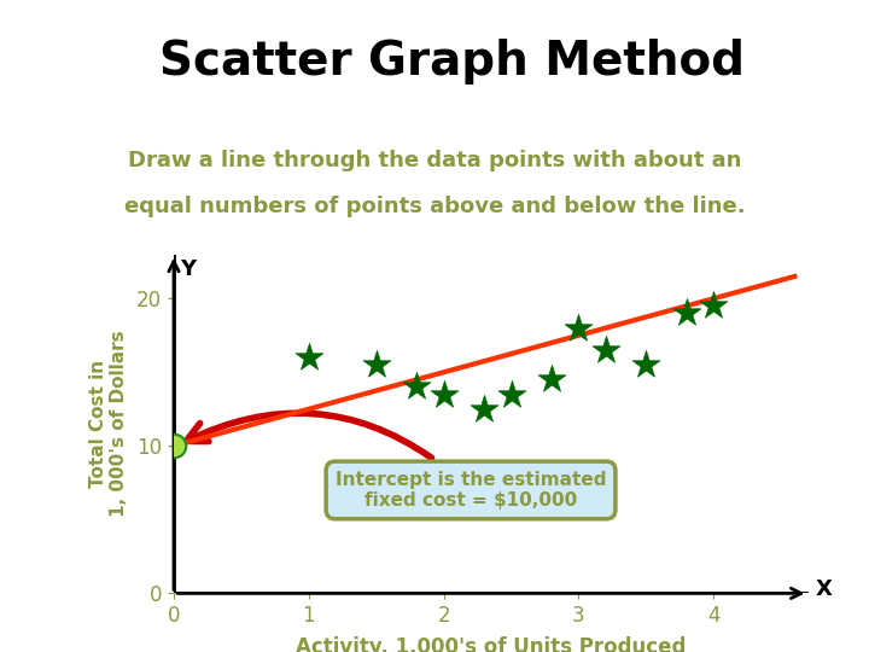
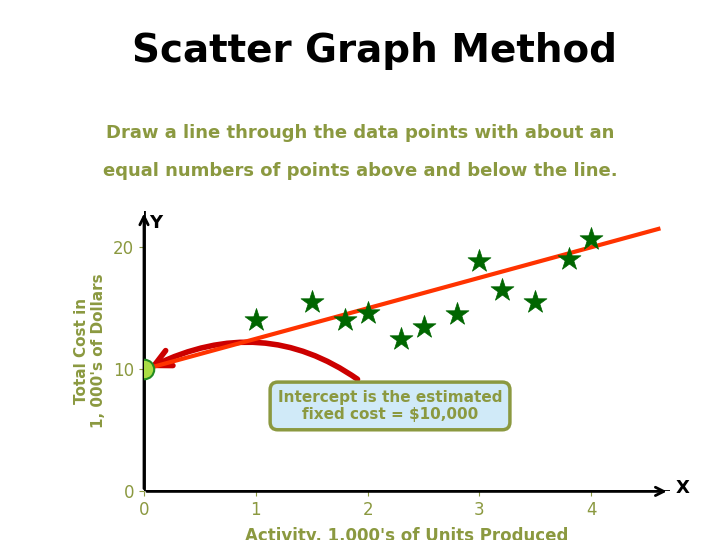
1: 16.0 -> 14.0
2: 13.5 -> 14.6
3: 18.0 -> 18.9
4: 19.5 -> 20.7
